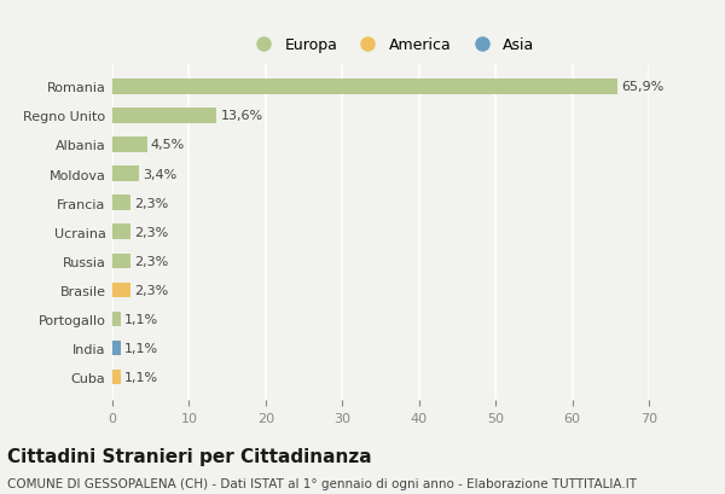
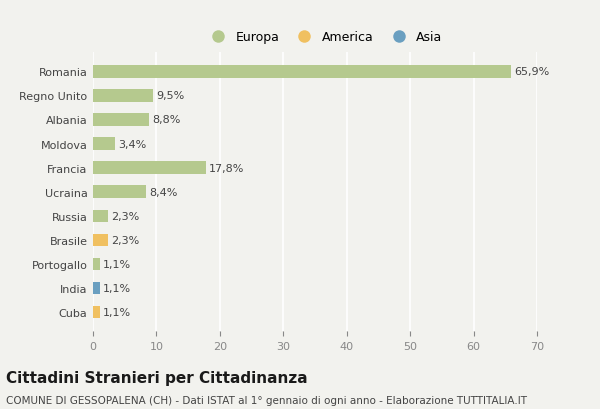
Regno Unito: 13,6% -> 9,5%
Albania: 4,5% -> 8,8%
Francia: 2,3% -> 17,8%
Ucraina: 2,3% -> 8,4%
